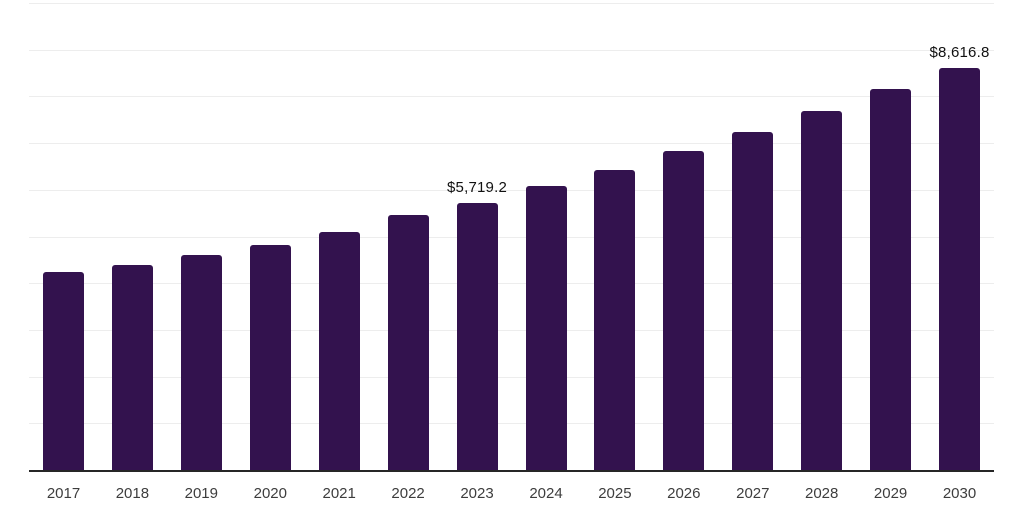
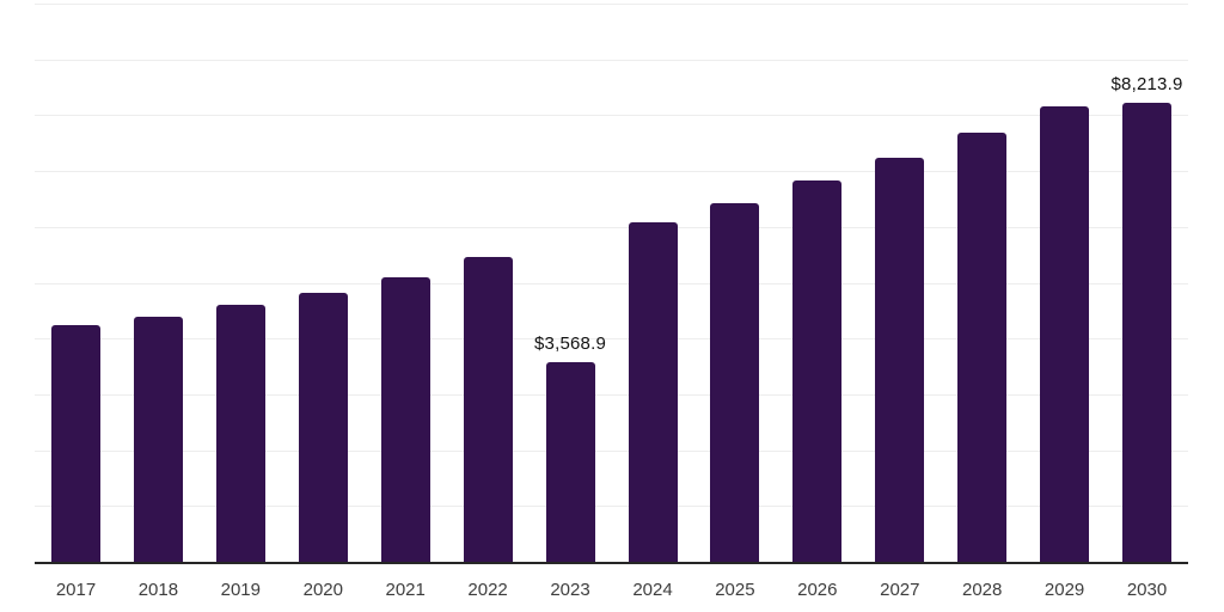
2023: $5,719.2 -> $3,568.9
2030: $8,616.8 -> $8,213.9
